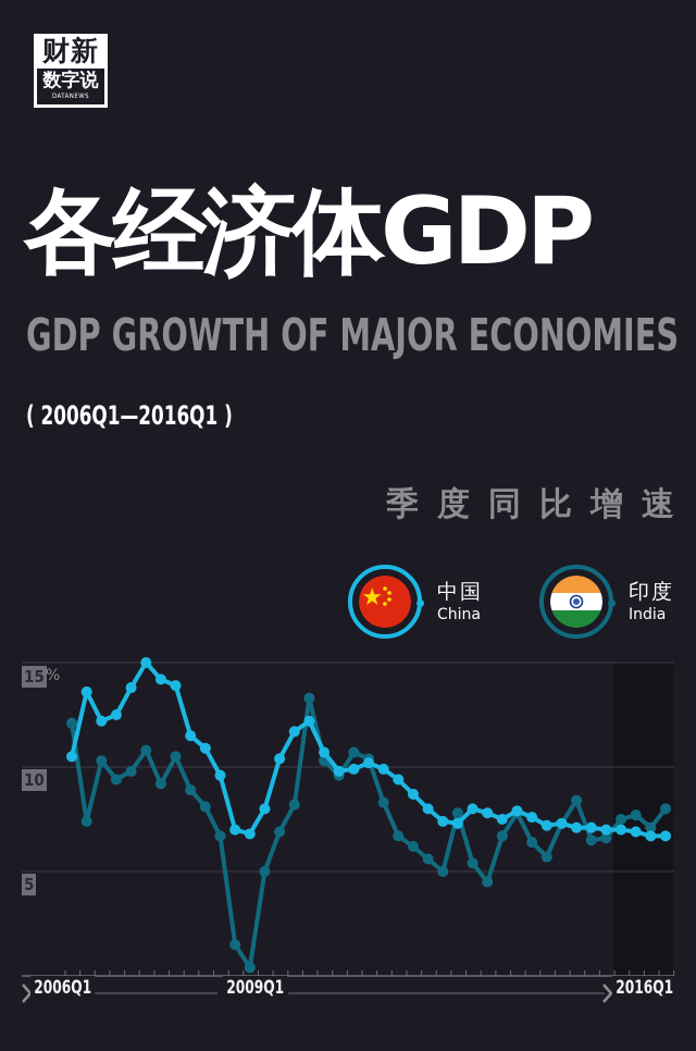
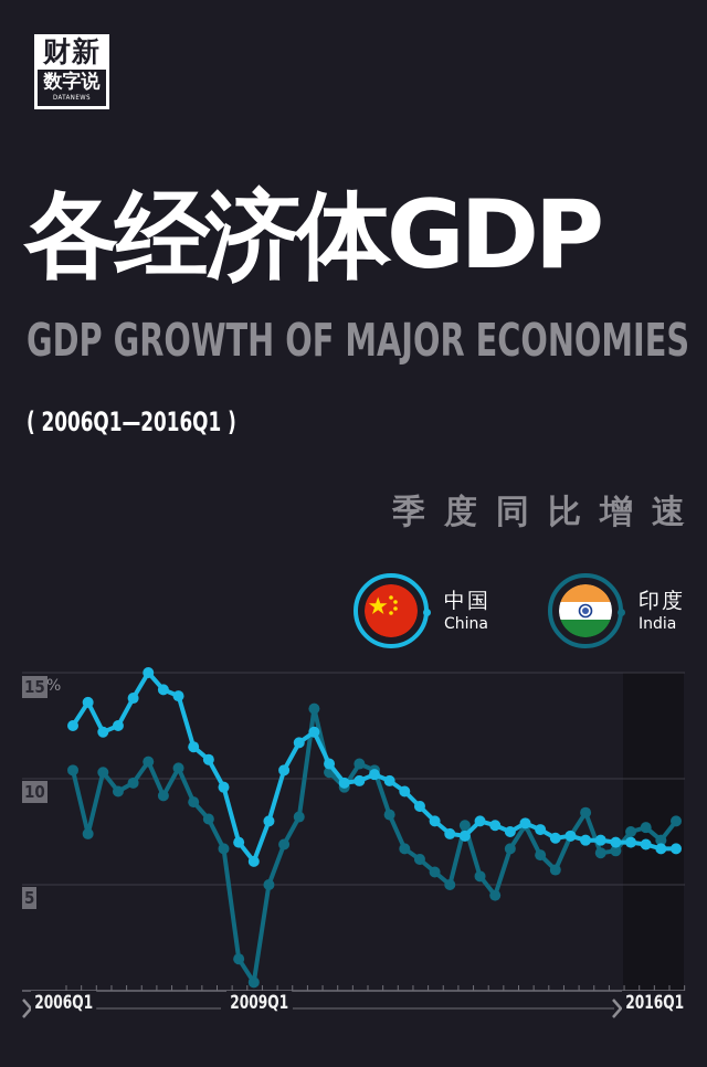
中国 China/2006Q1: 10.5 -> 12.5
印度 India/2006Q1: 12.1 -> 10.4
中国 China/2009Q1: 6.8 -> 6.1
